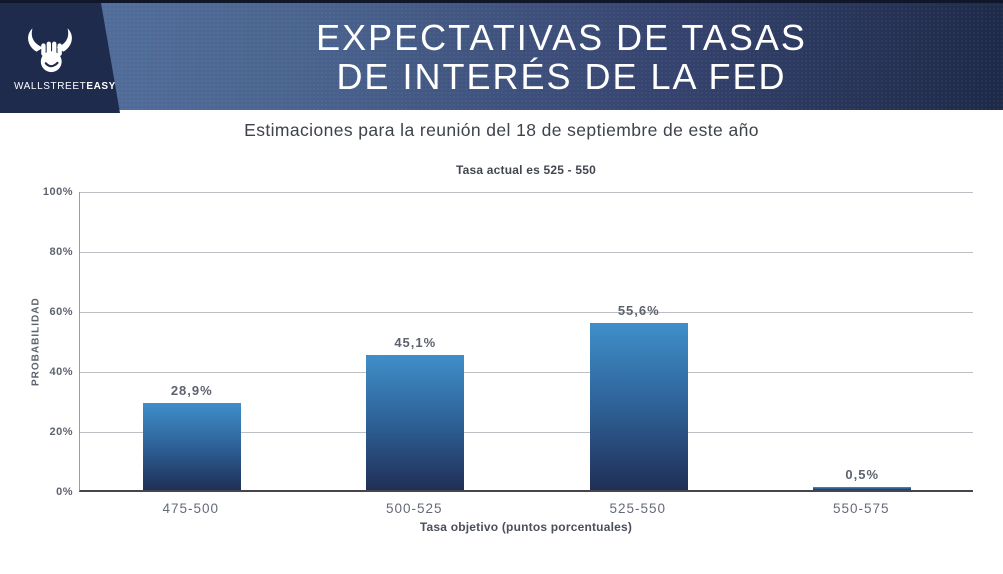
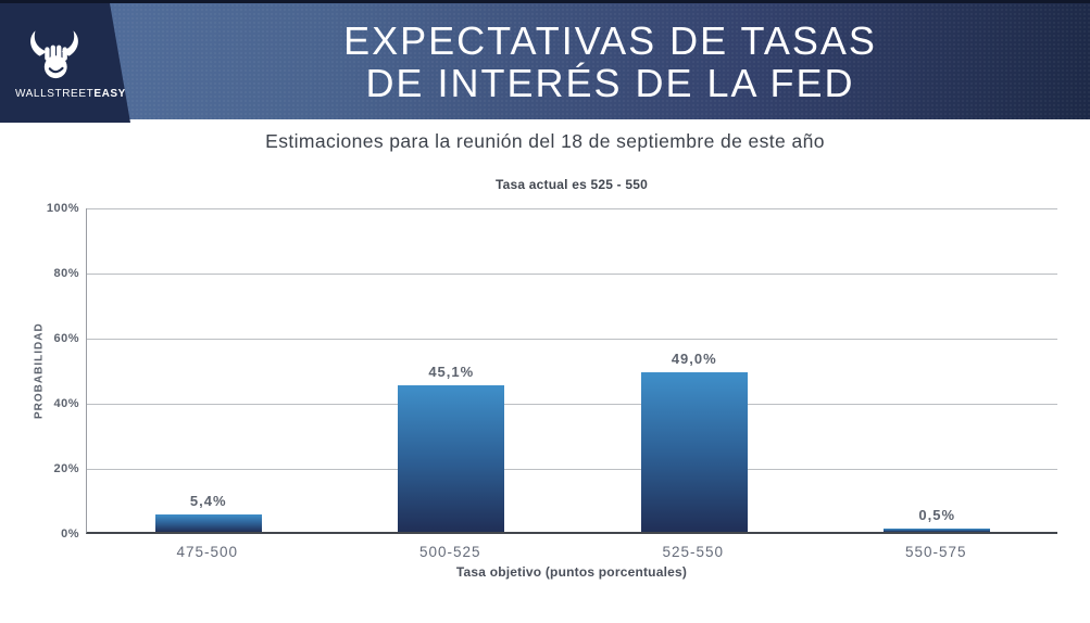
475-500: 28,9% -> 5,4%
525-550: 55,6% -> 49,0%
